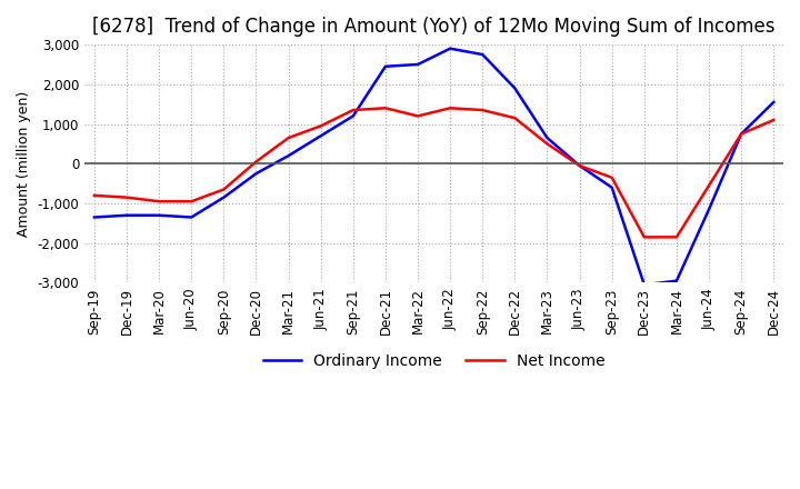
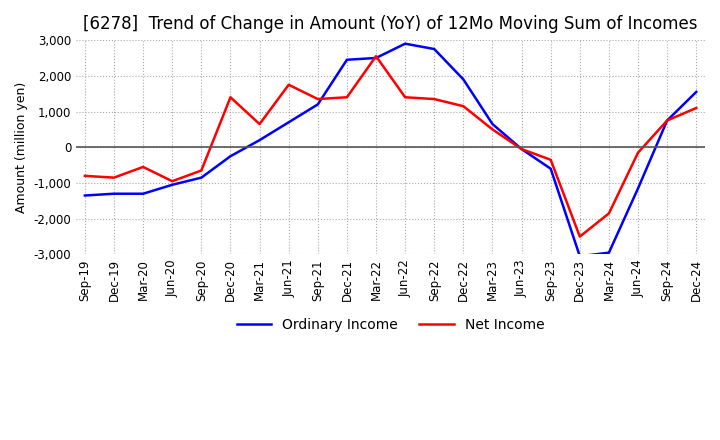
Net Income/Mar-20: -950 -> -550
Ordinary Income/Jun-20: -1,350 -> -1,050
Net Income/Dec-20: 50 -> 1,400
Net Income/Jun-21: 950 -> 1,750
Net Income/Mar-22: 1,200 -> 2,550
Net Income/Dec-23: -1,850 -> -2,500
Net Income/Jun-24: -550 -> -150
